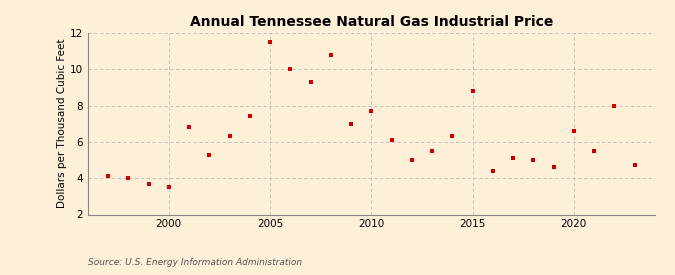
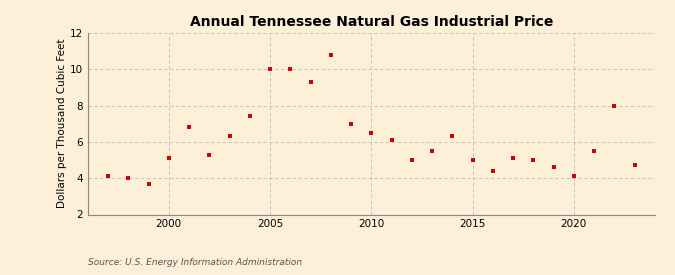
2000: 3.5 -> 5.1
2005: 11.5 -> 10.0
2010: 7.7 -> 6.5
2015: 8.8 -> 5.0
2020: 6.6 -> 4.1
